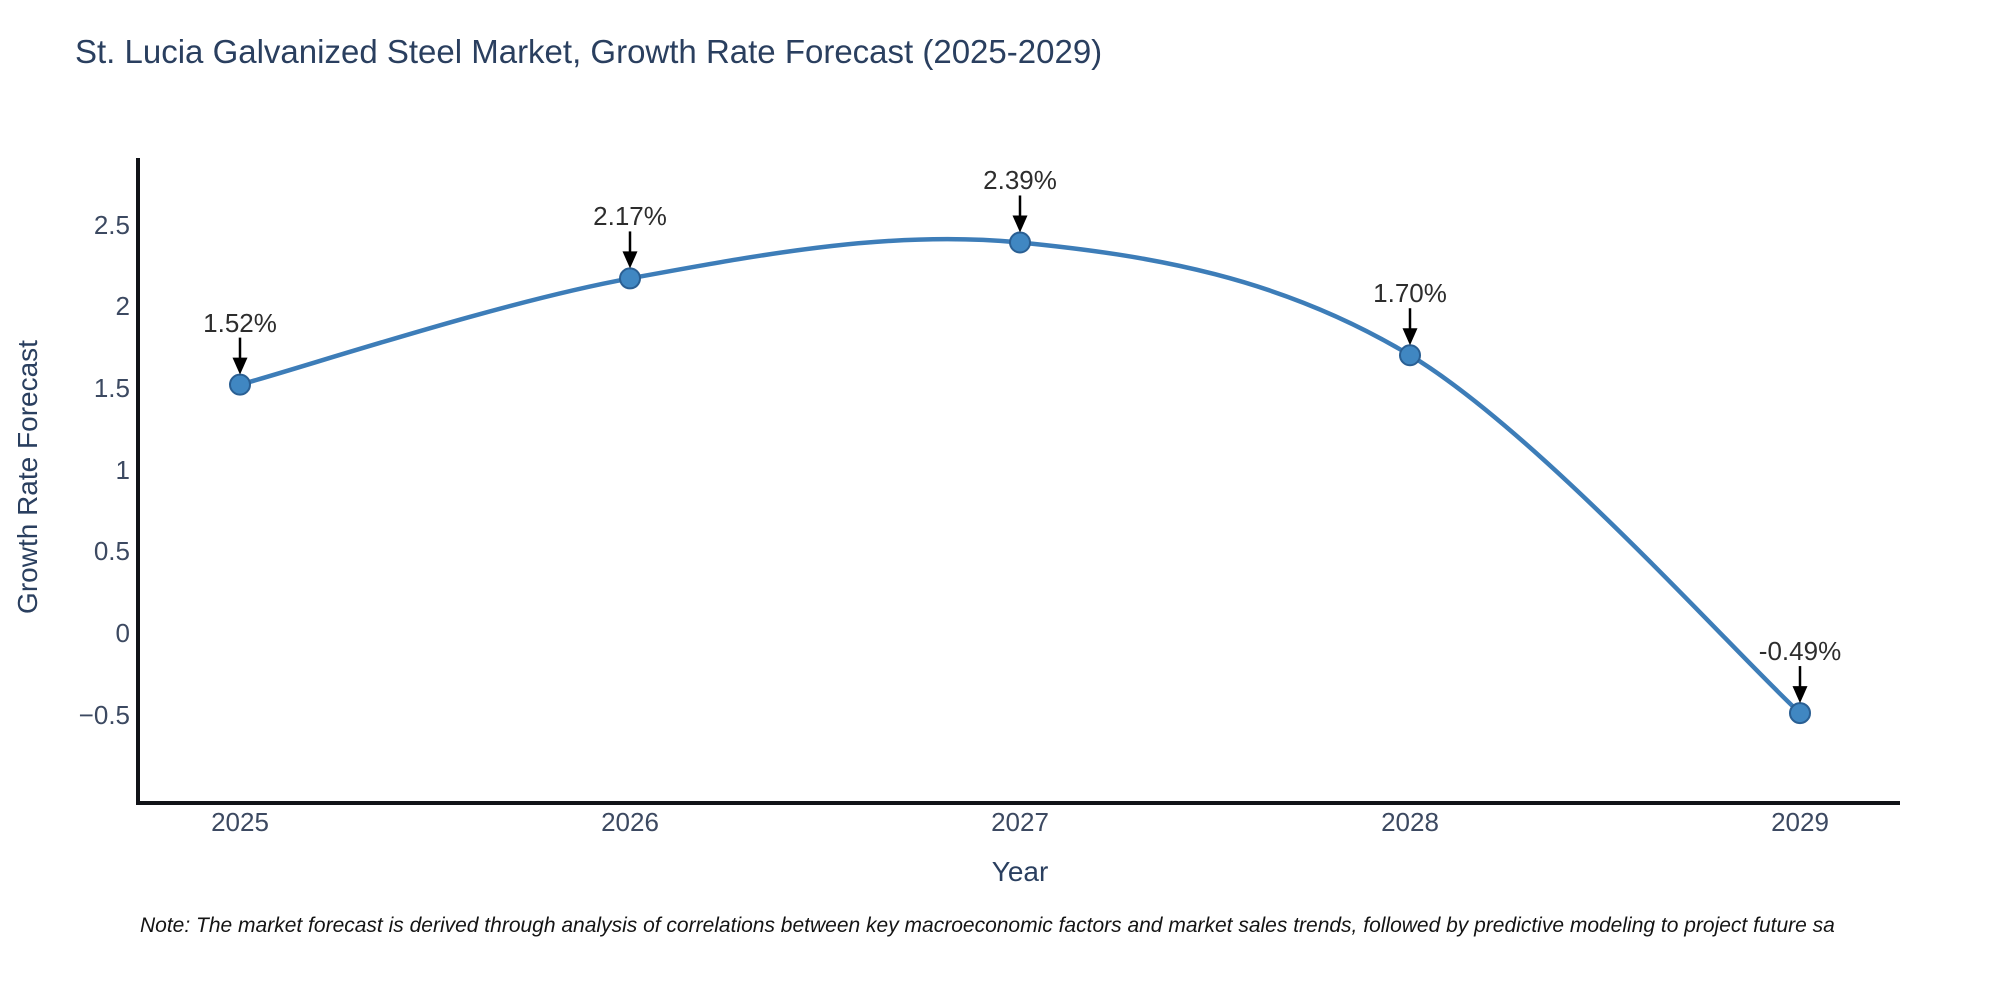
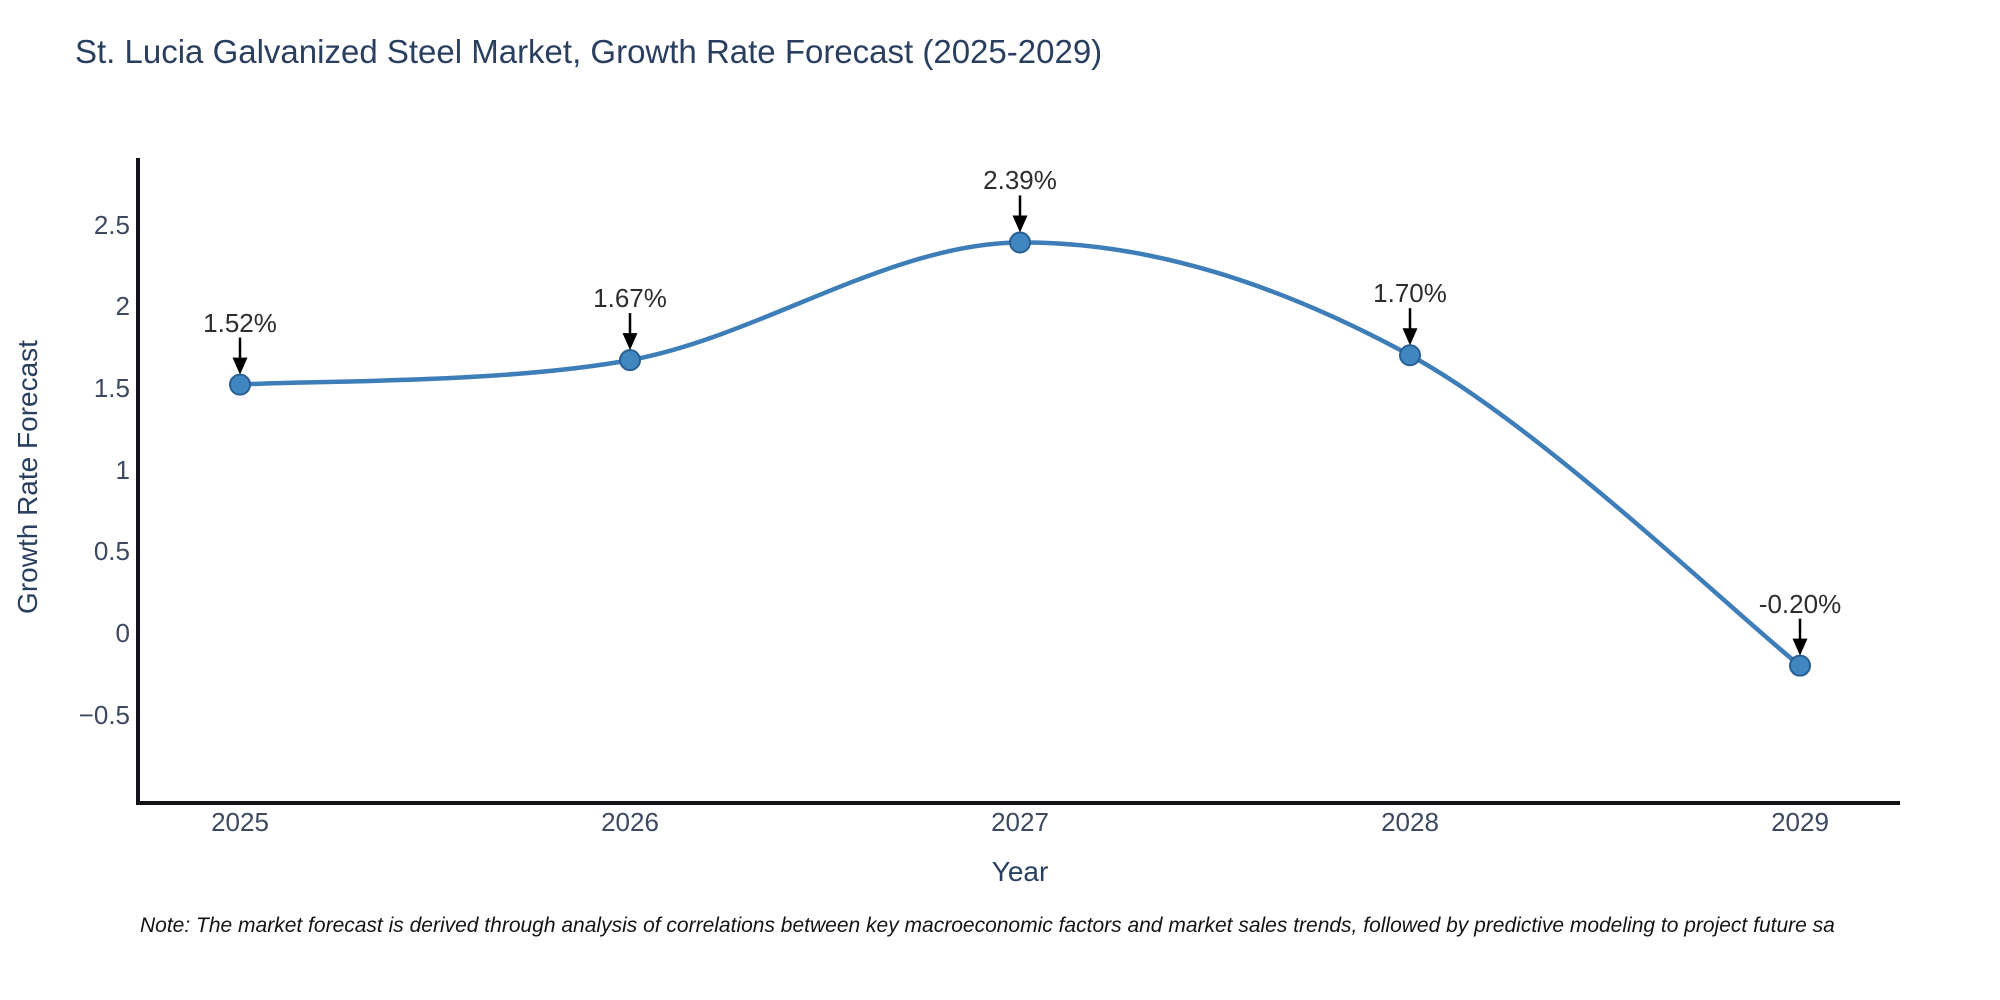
2026: 2.17% -> 1.67%
2029: -0.49% -> -0.20%
